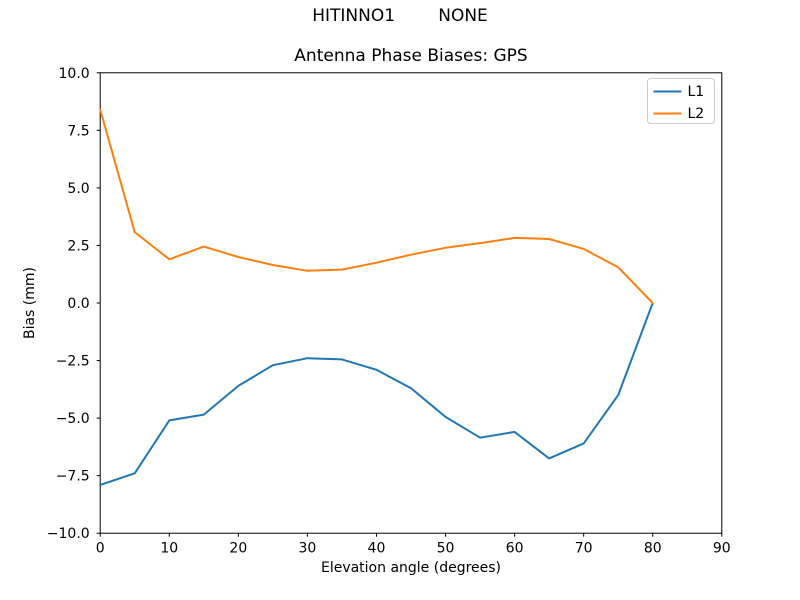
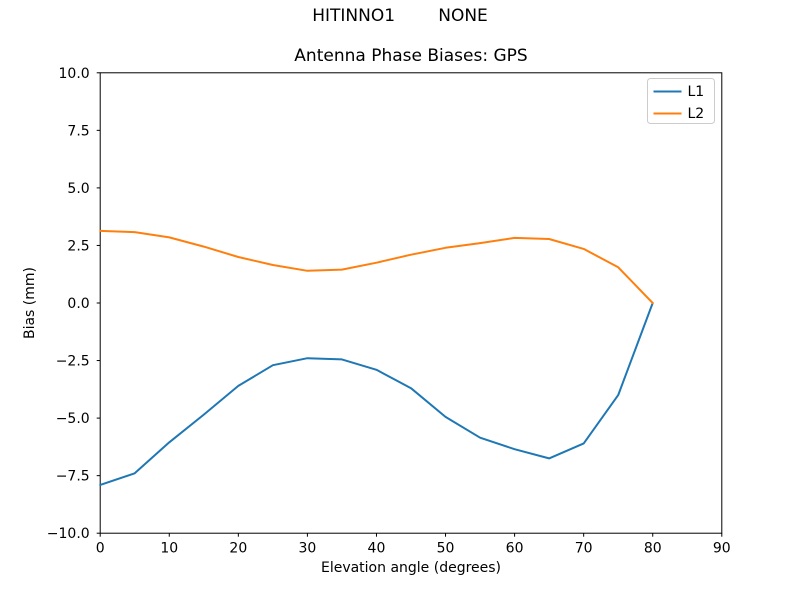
L2/0: 8.4 -> 3.1
L1/10: -5.1 -> -6.0
L2/10: 1.9 -> 2.9
L1/60: -5.6 -> -6.3
